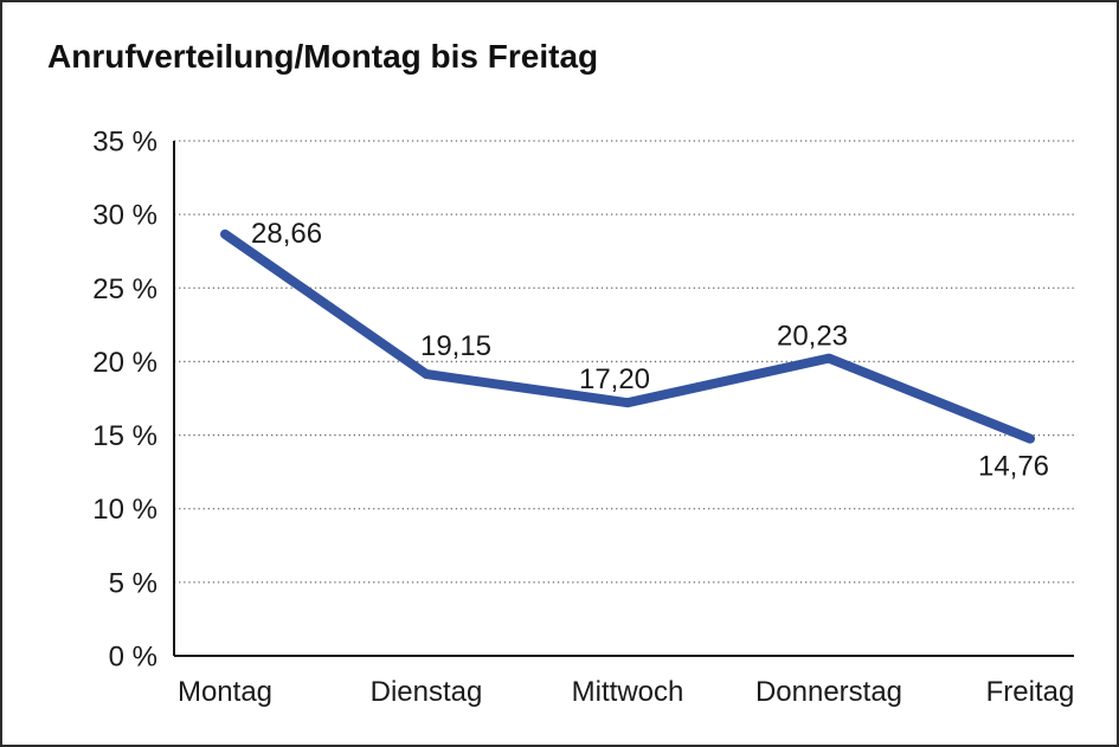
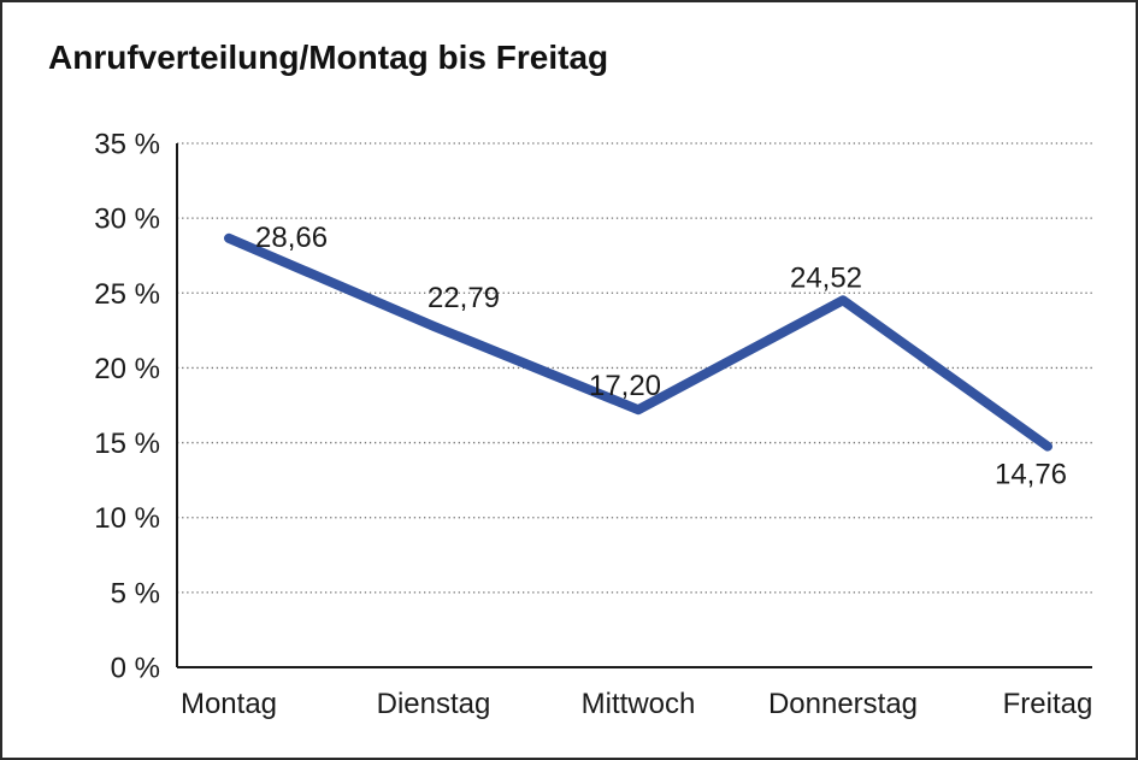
Dienstag: 19,15 -> 22,79
Donnerstag: 20,23 -> 24,52
